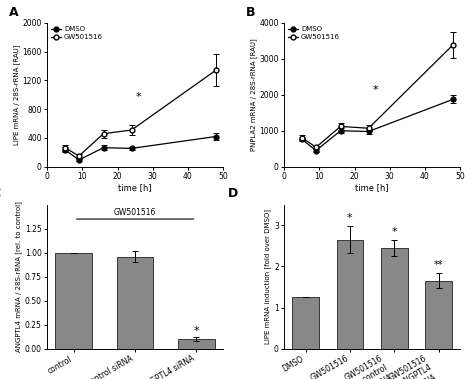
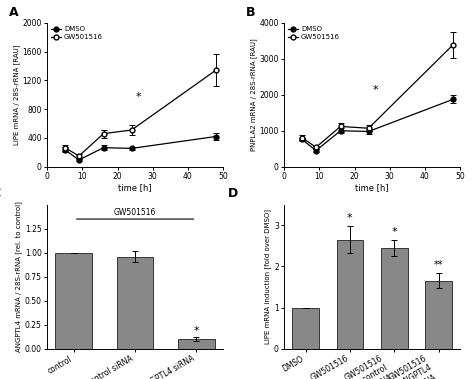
DMSO: 1.25 -> 1.00
